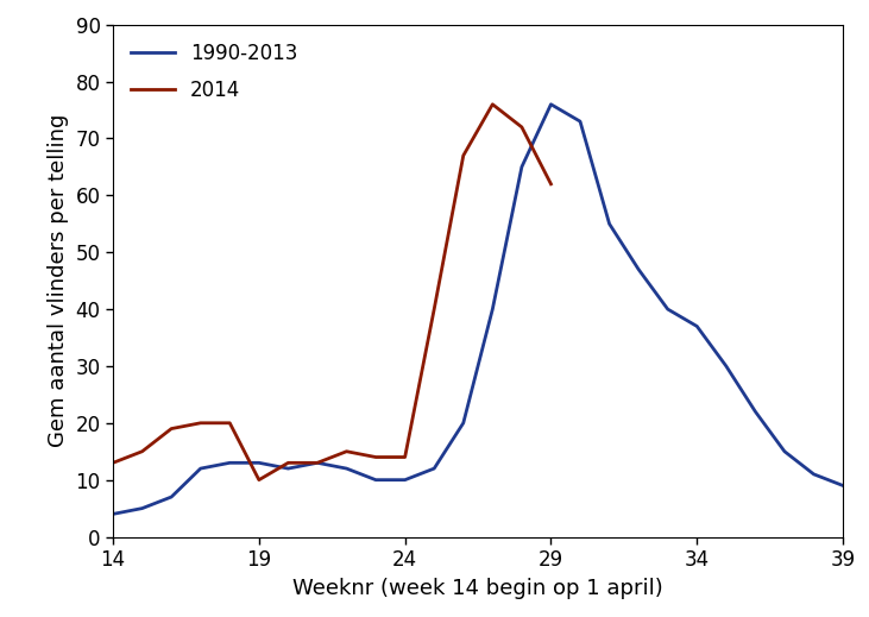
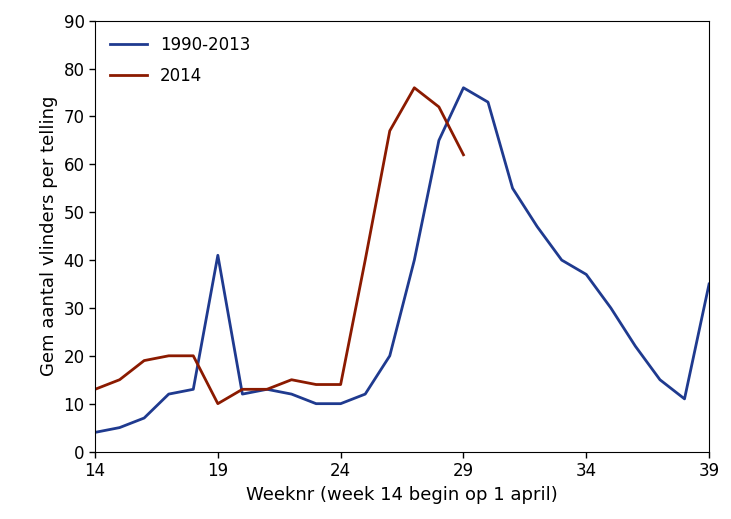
1990-2013/19: 13 -> 41
1990-2013/39: 9 -> 35
